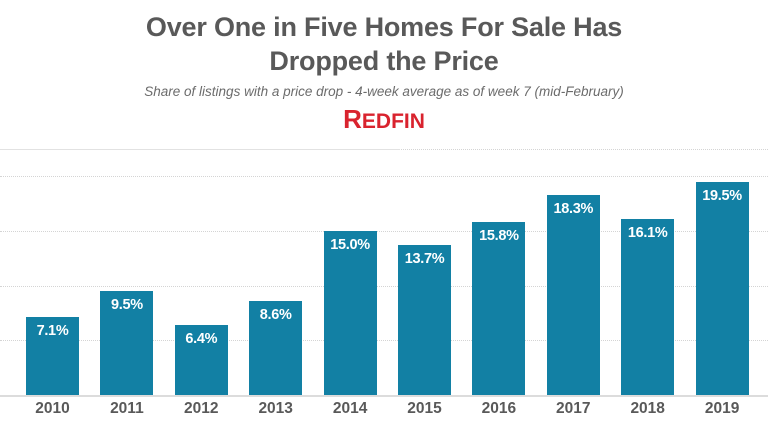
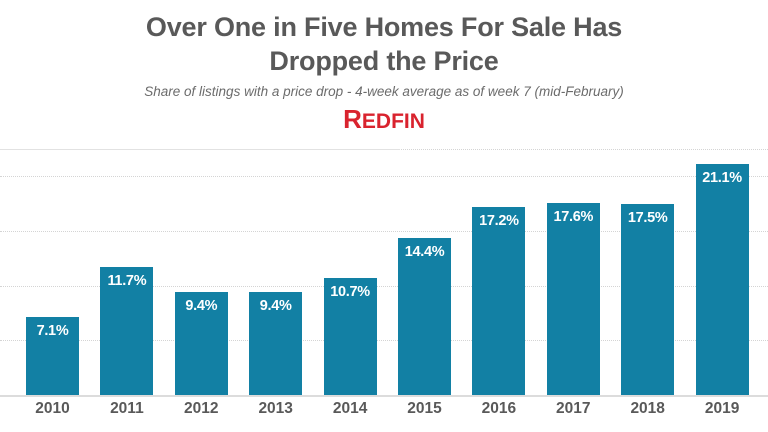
2011: 9.5% -> 11.7%
2012: 6.4% -> 9.4%
2013: 8.6% -> 9.4%
2014: 15.0% -> 10.7%
2015: 13.7% -> 14.4%
2016: 15.8% -> 17.2%
2017: 18.3% -> 17.6%
2018: 16.1% -> 17.5%
2019: 19.5% -> 21.1%
